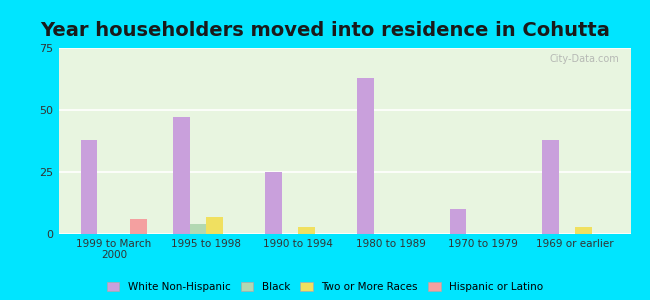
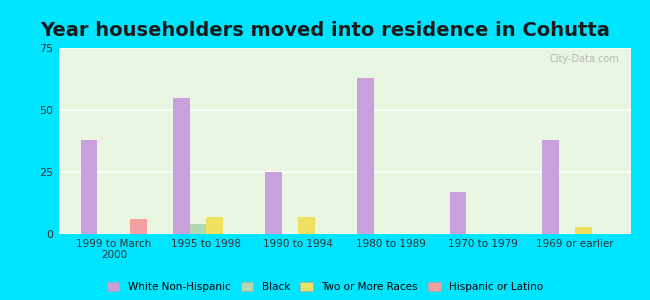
White Non-Hispanic/1995 to 1998: 47 -> 55
Two or More Races/1990 to 1994: 3 -> 7
White Non-Hispanic/1970 to 1979: 10 -> 17
